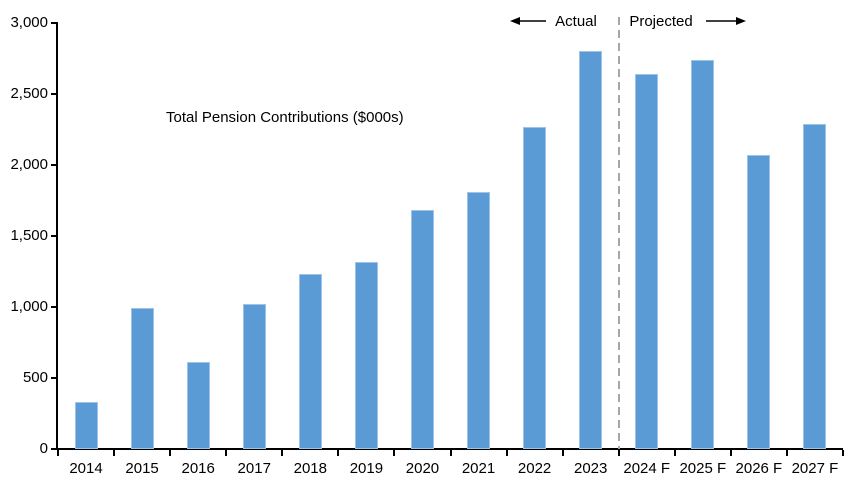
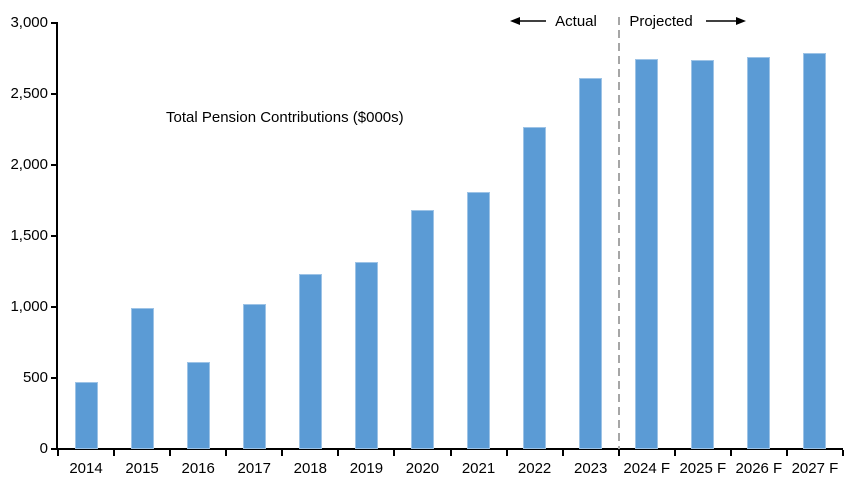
2014: 330 -> 470
2023: 2800 -> 2610
2024 F: 2640 -> 2750
2026 F: 2070 -> 2760
2027 F: 2290 -> 2790
